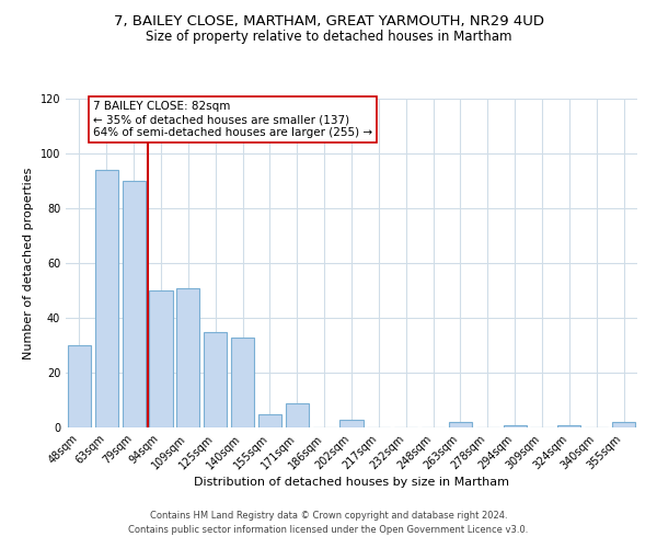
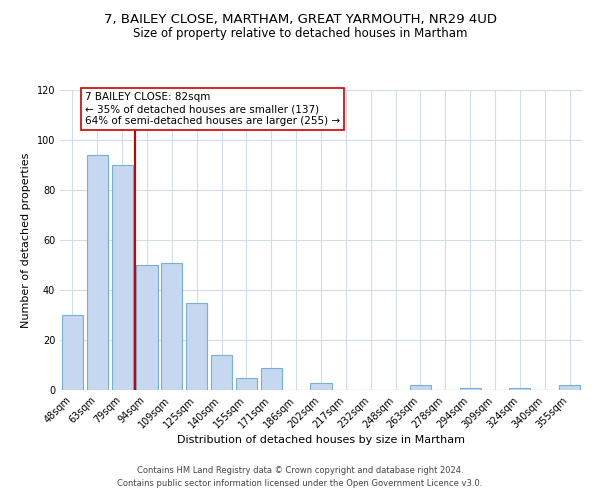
140sqm: 33 -> 14
